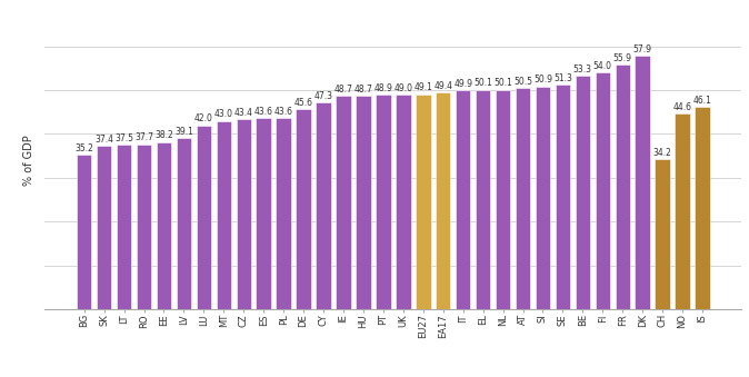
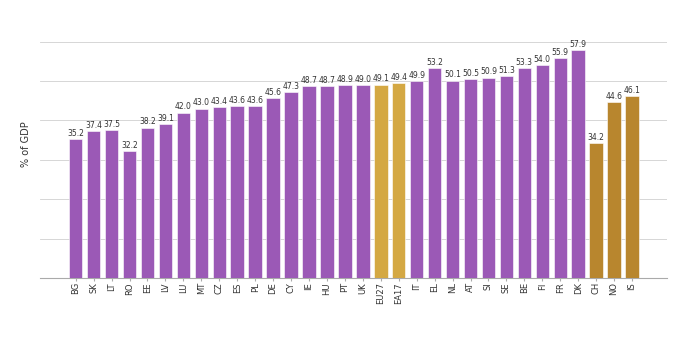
RO: 37.7 -> 32.2
EL: 50.1 -> 53.2
